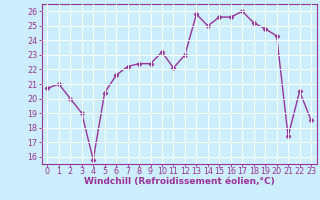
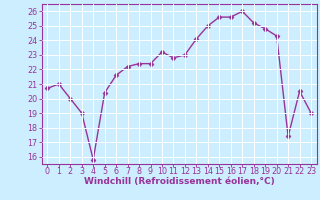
11: 22.1 -> 22.8
13: 25.8 -> 24.1
23: 18.5 -> 19.0
